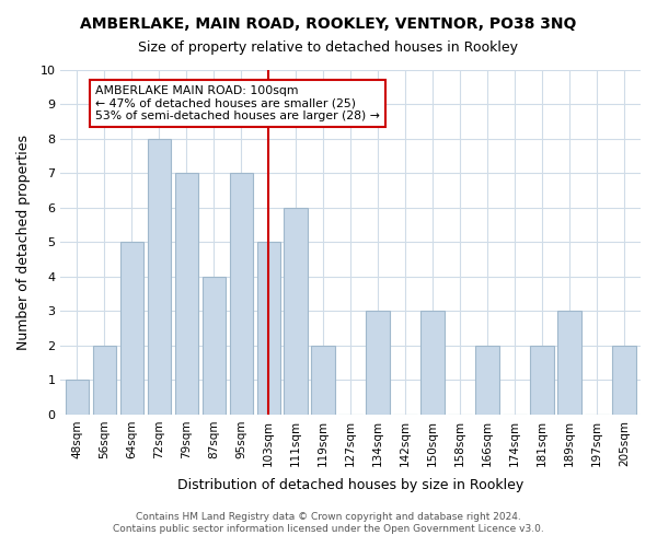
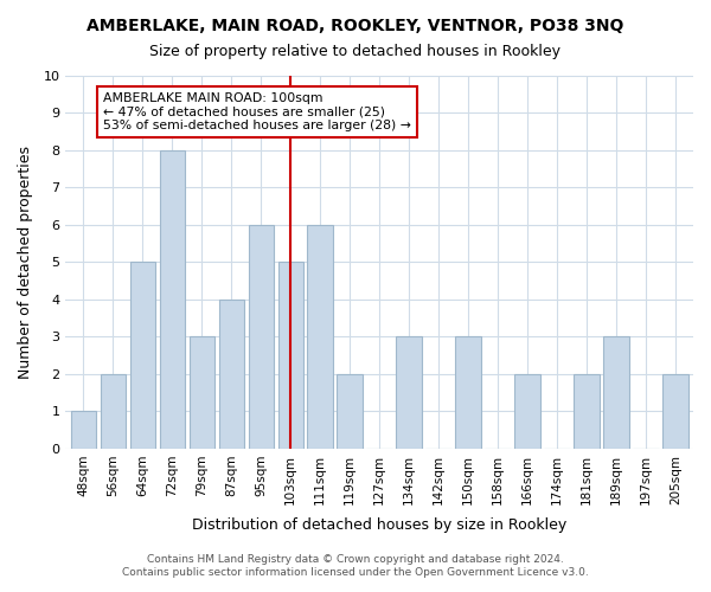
79sqm: 7 -> 3
95sqm: 7 -> 6
